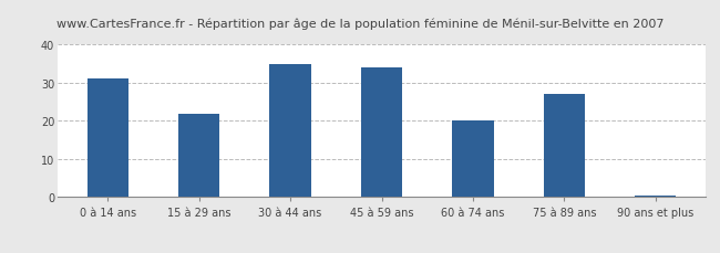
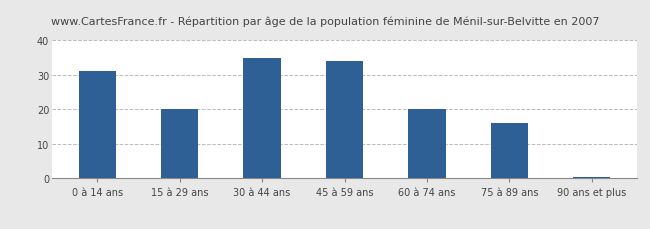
15 à 29 ans: 22.0 -> 20.0
75 à 89 ans: 27.0 -> 16.0
